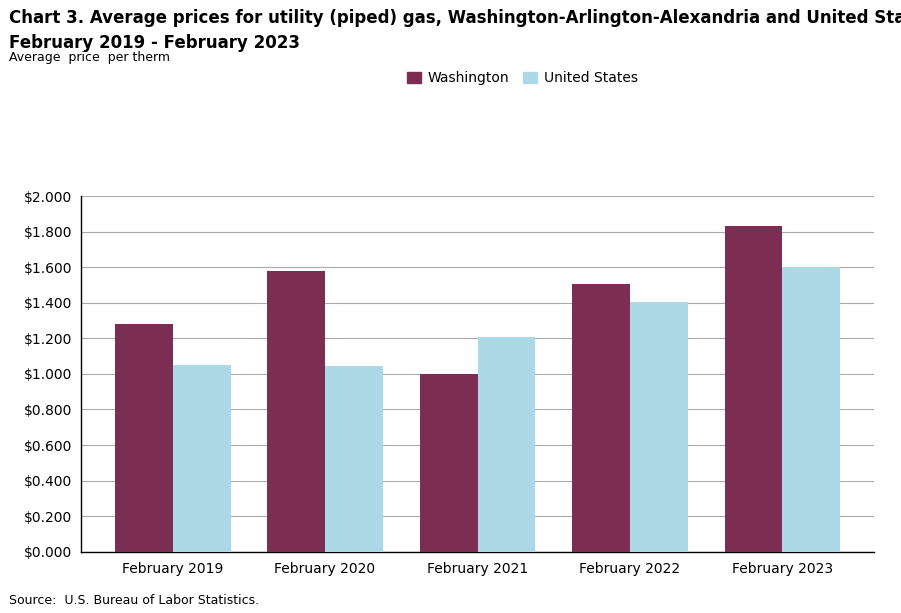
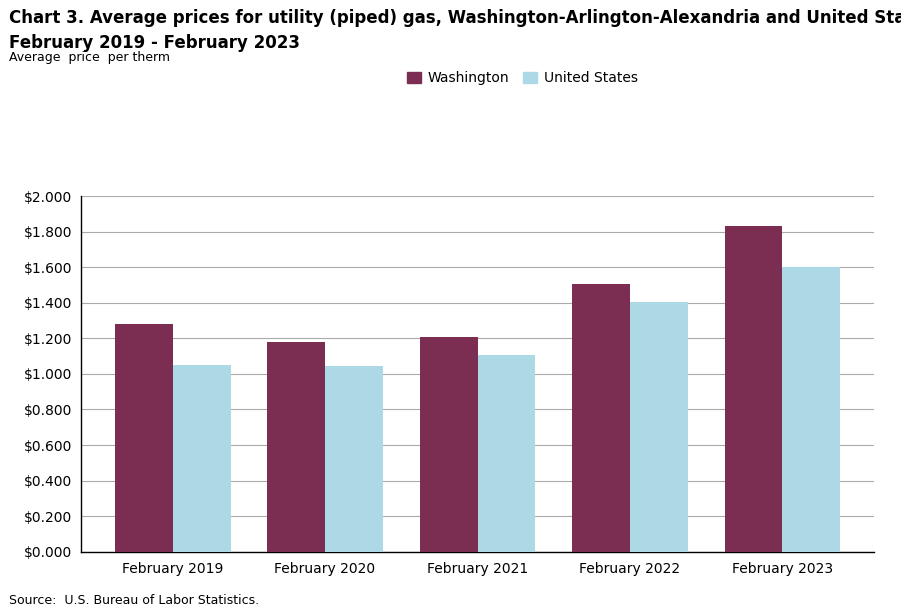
Washington/February 2020: $1.58 -> $1.18
Washington/February 2021: $1.00 -> $1.21
United States/February 2021: $1.21 -> $1.11
